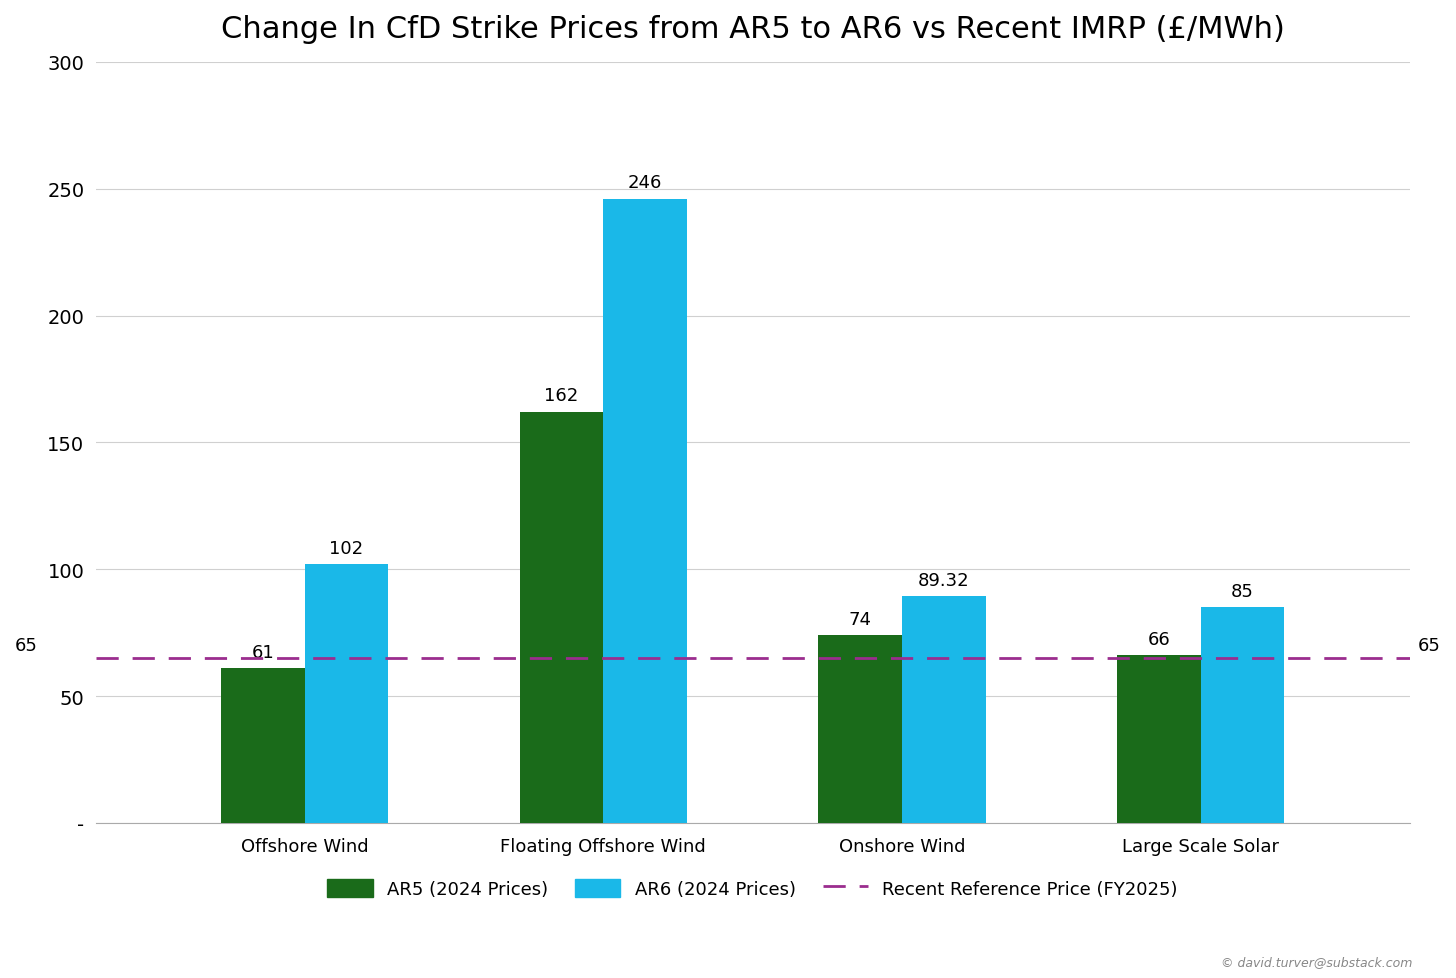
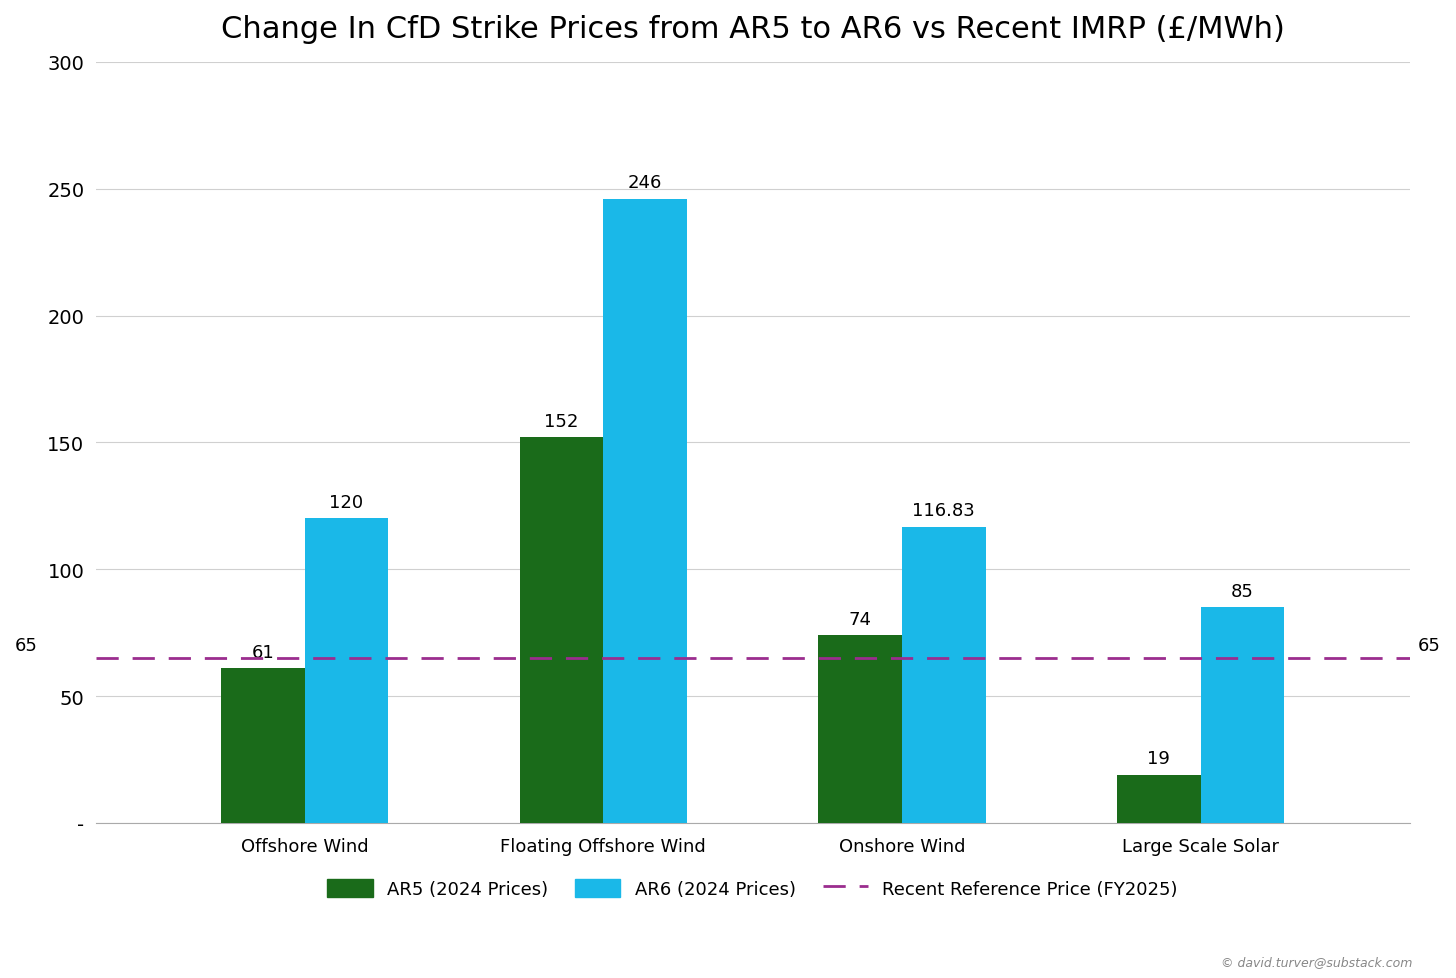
AR6 (2024 Prices)/Offshore Wind: 102 -> 120
AR5 (2024 Prices)/Floating Offshore Wind: 162 -> 152
AR6 (2024 Prices)/Onshore Wind: 89.32 -> 116.83
AR5 (2024 Prices)/Large Scale Solar: 66 -> 19
